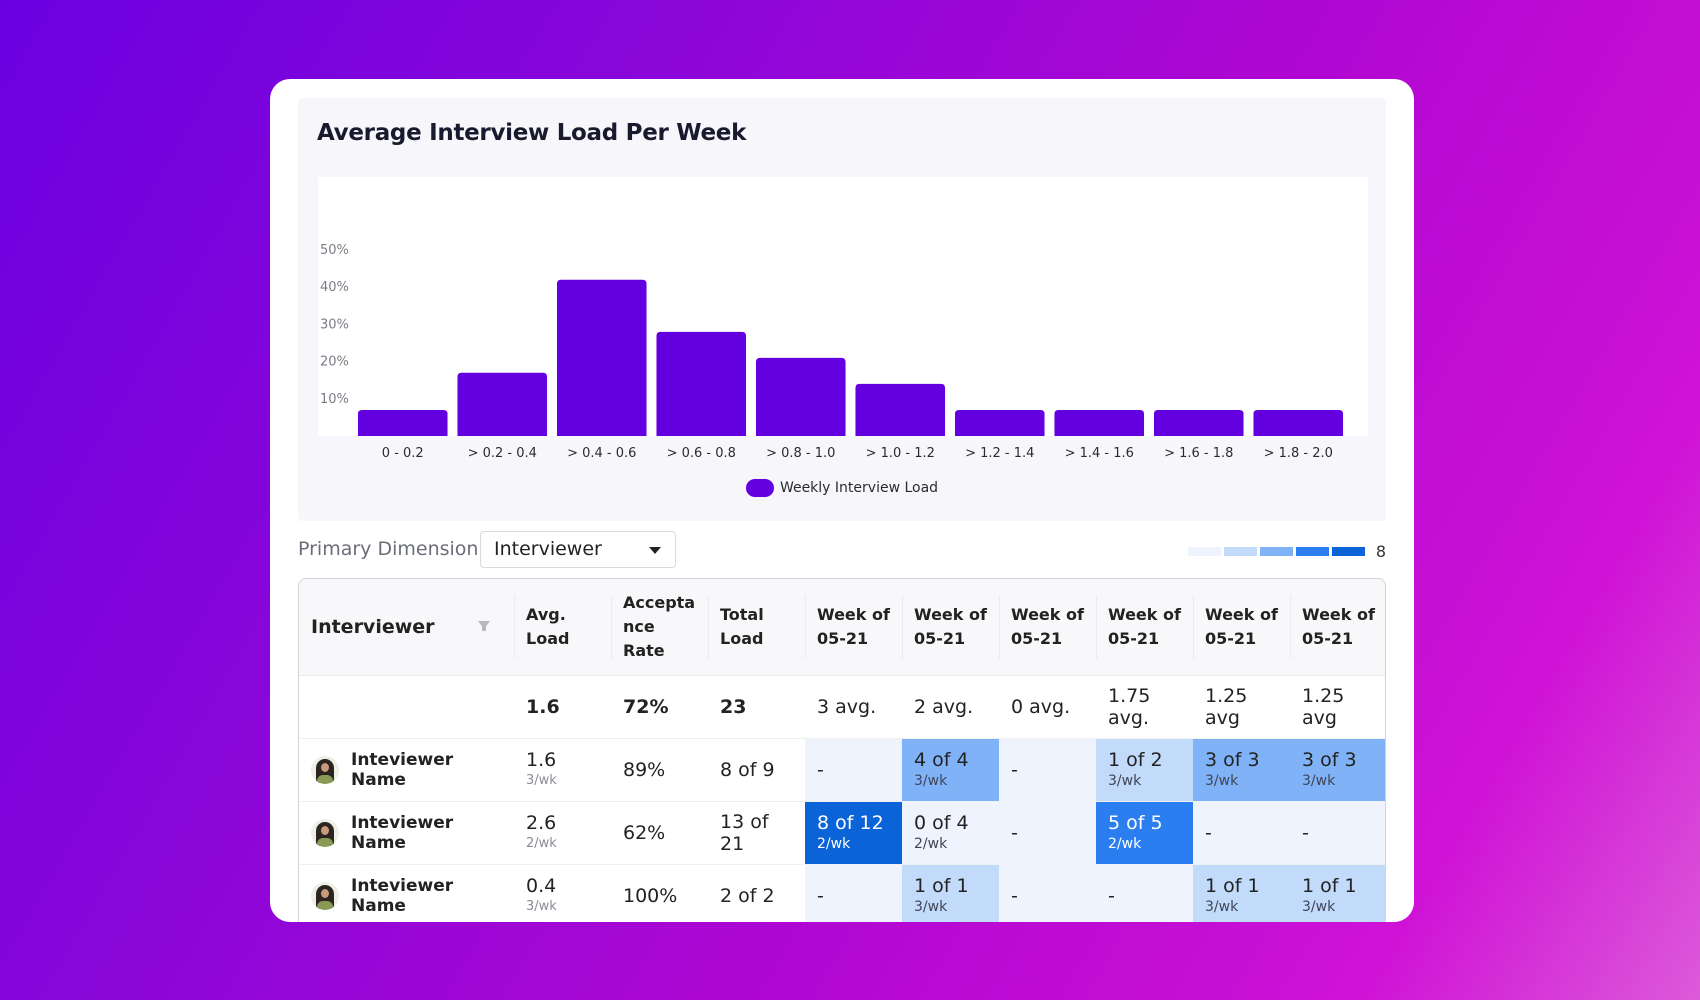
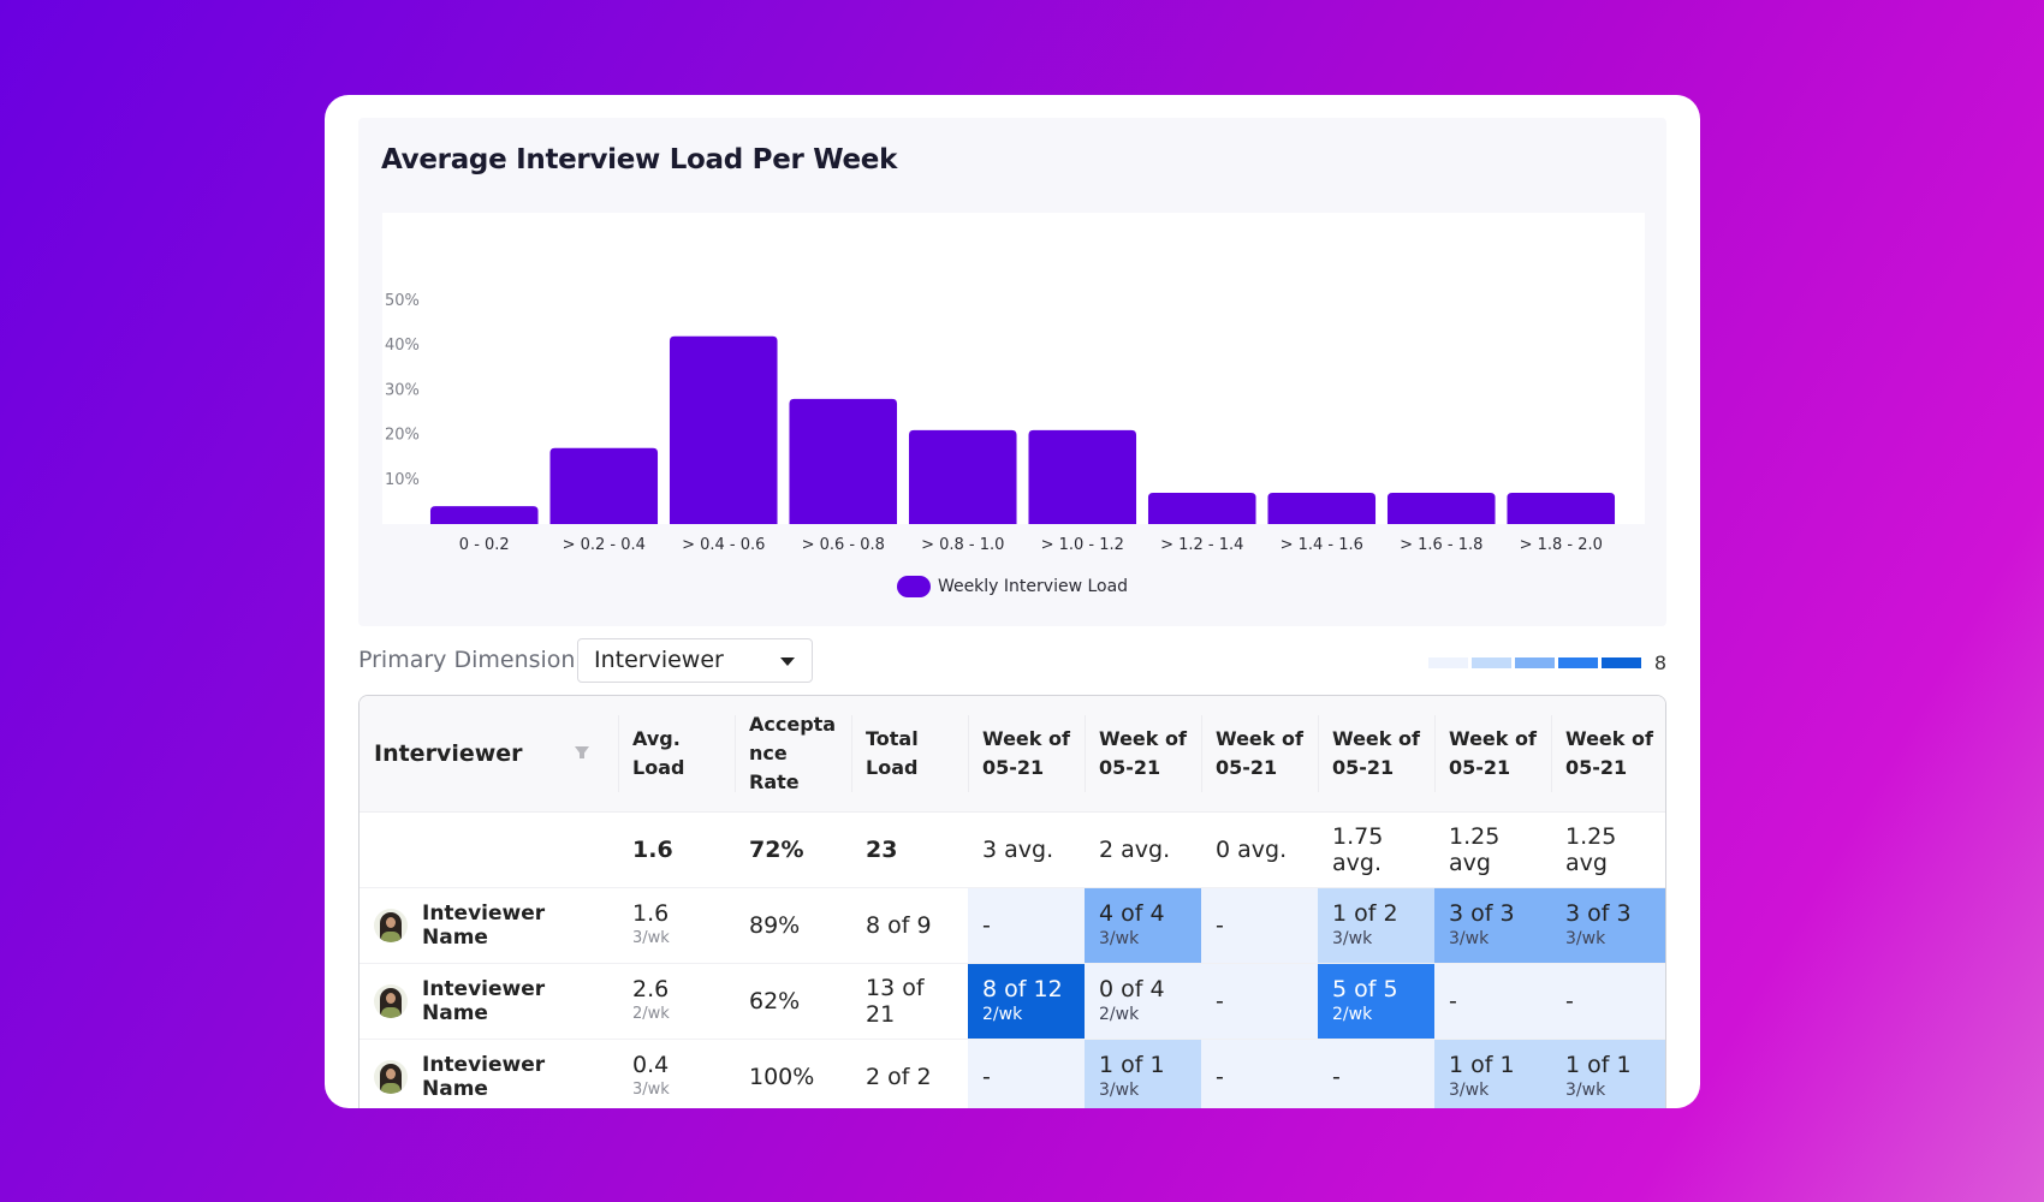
0 - 0.2: 7% -> 4%
> 1.0 - 1.2: 14% -> 21%
